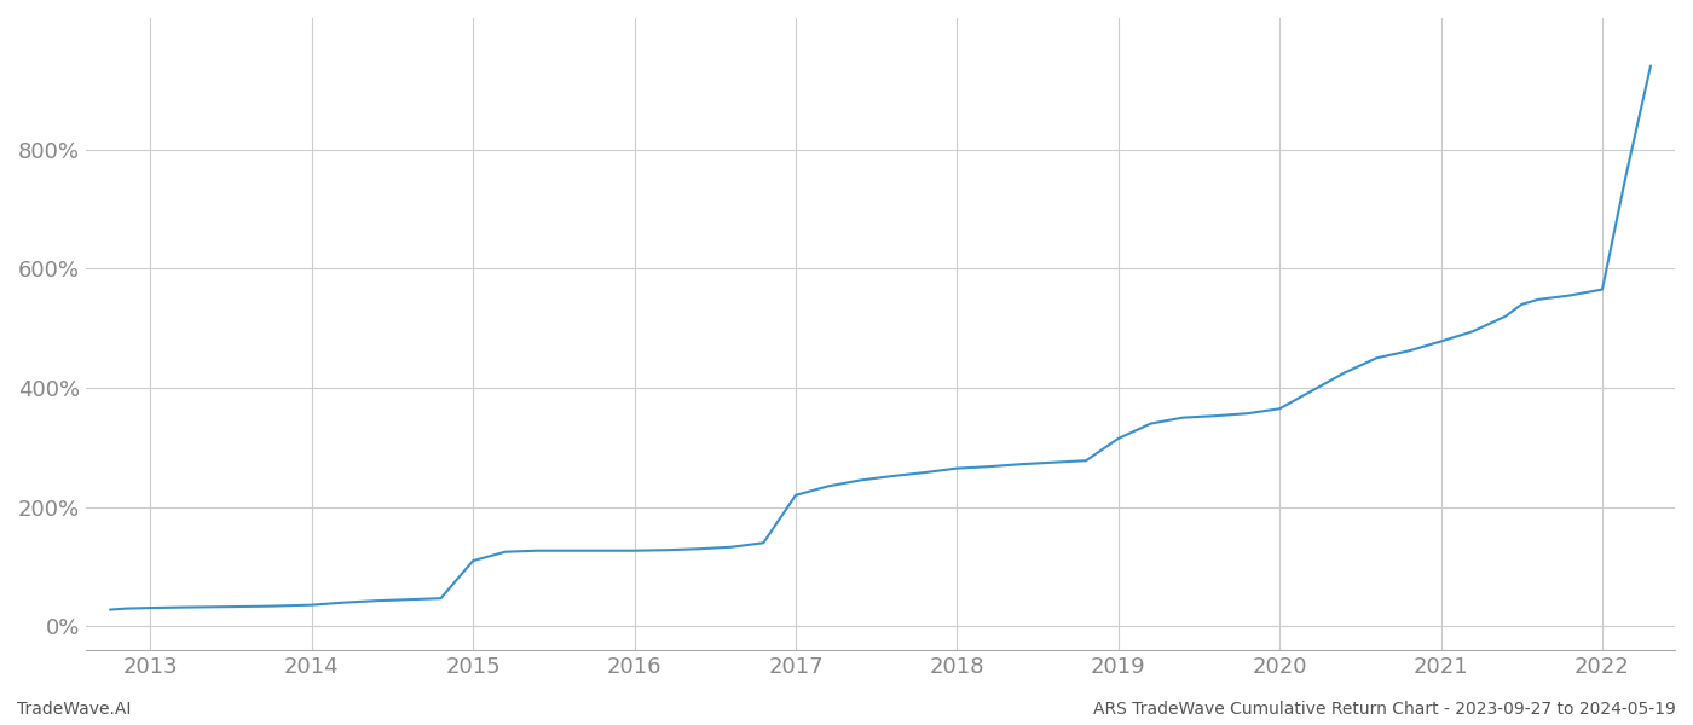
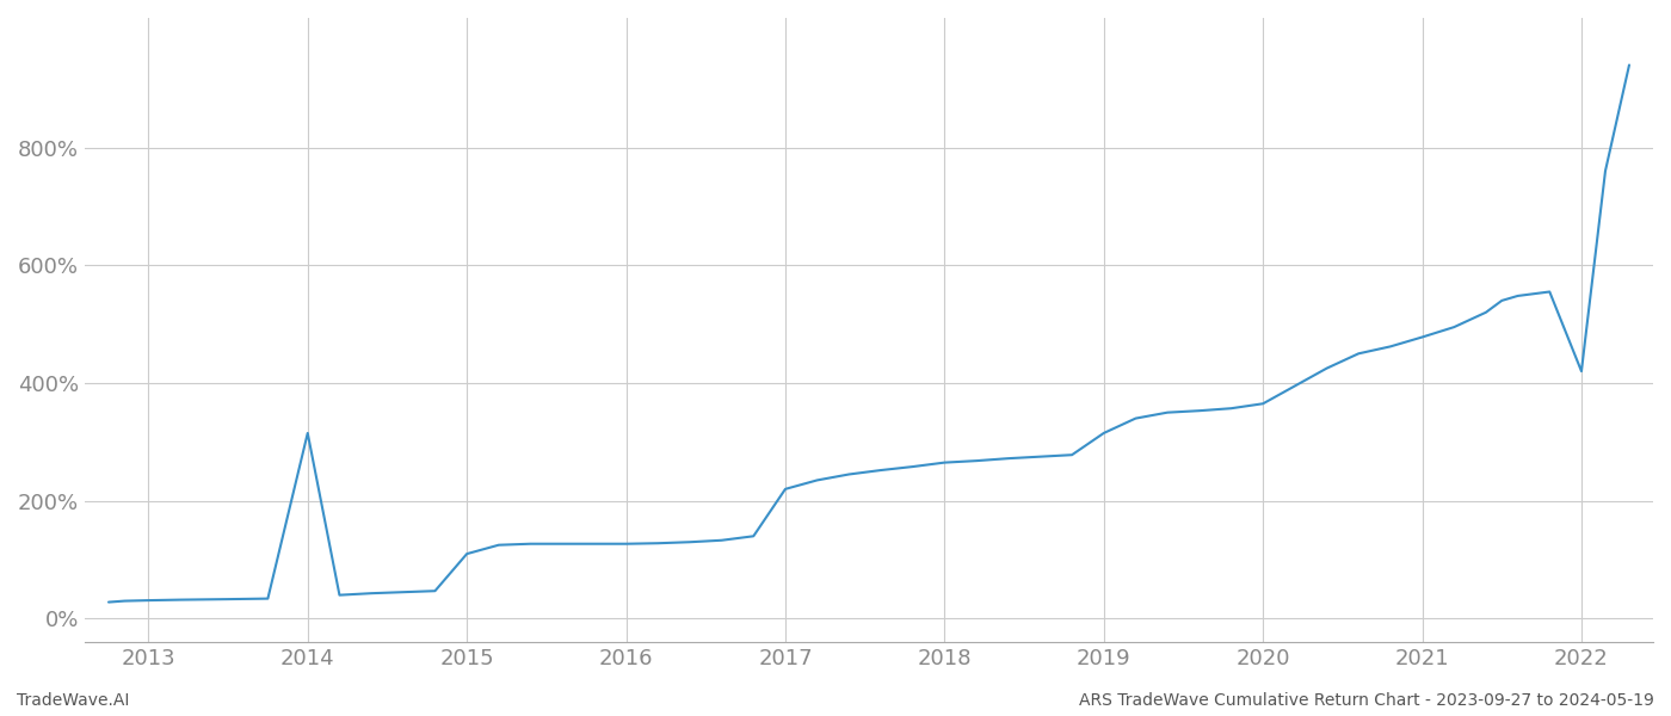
2014: 36% -> 315%
2022: 565% -> 420%
